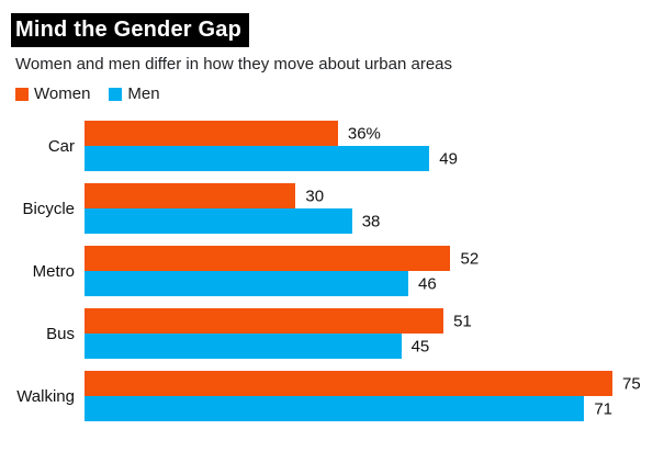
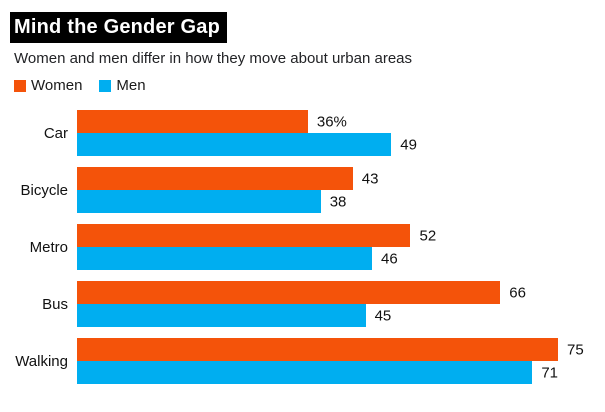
Women/Bicycle: 30 -> 43
Women/Bus: 51 -> 66
